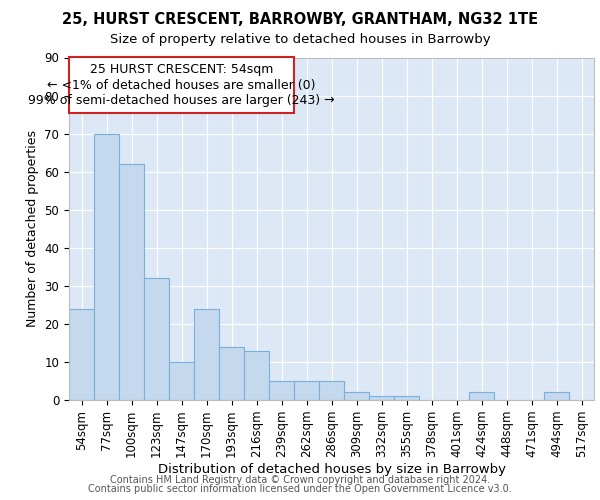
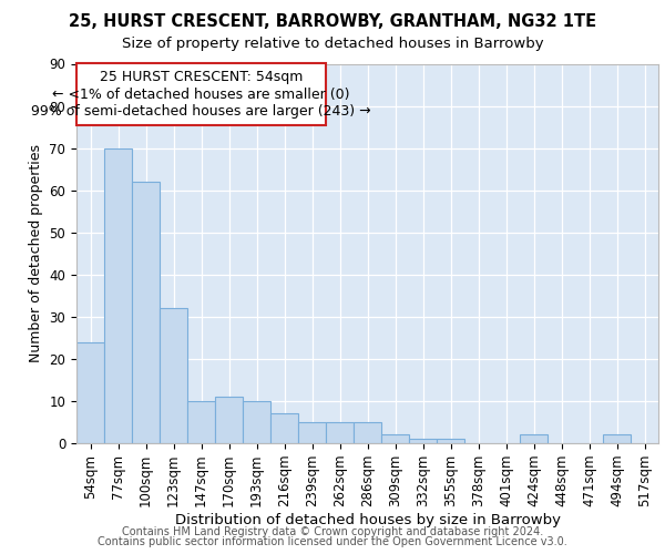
170sqm: 24 -> 11
193sqm: 14 -> 10
216sqm: 13 -> 7
